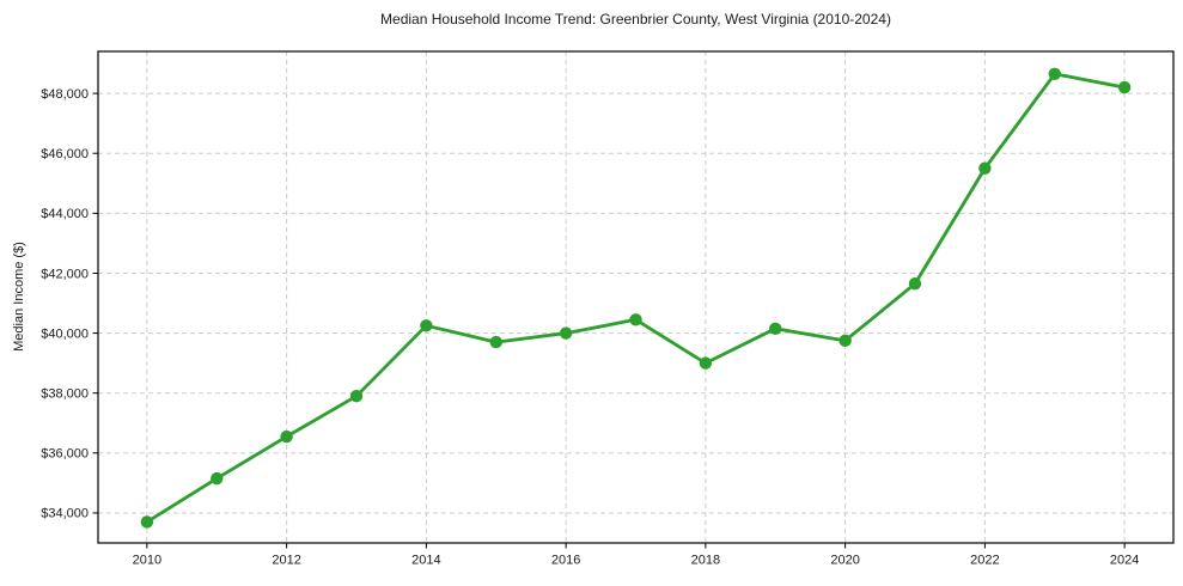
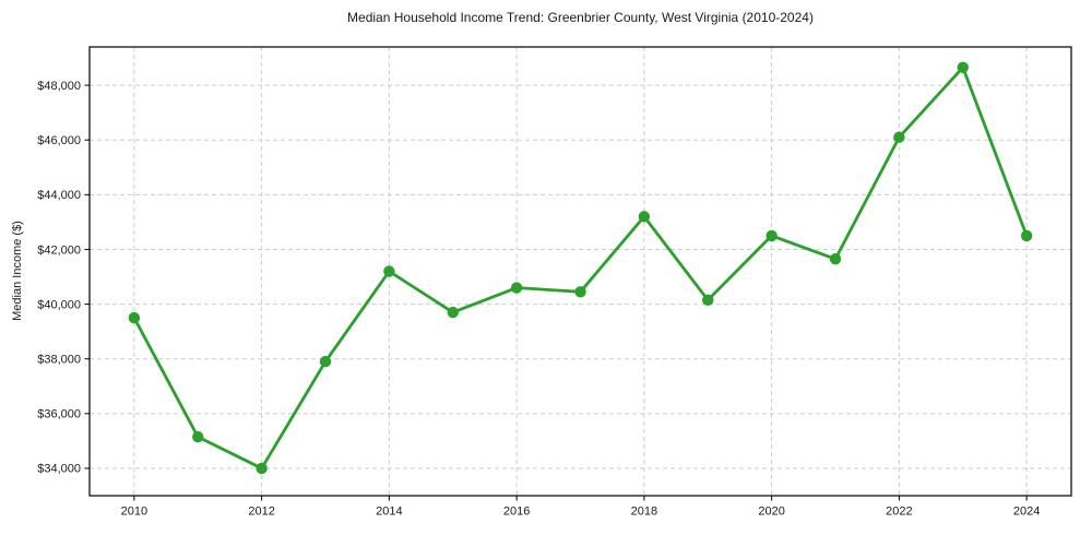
2010: $33700 -> $39500
2012: $36600 -> $34000
2014: $40200 -> $41200
2016: $40000 -> $40600
2018: $39000 -> $43200
2020: $39800 -> $42500
2022: $45500 -> $46100
2024: $48200 -> $42500
